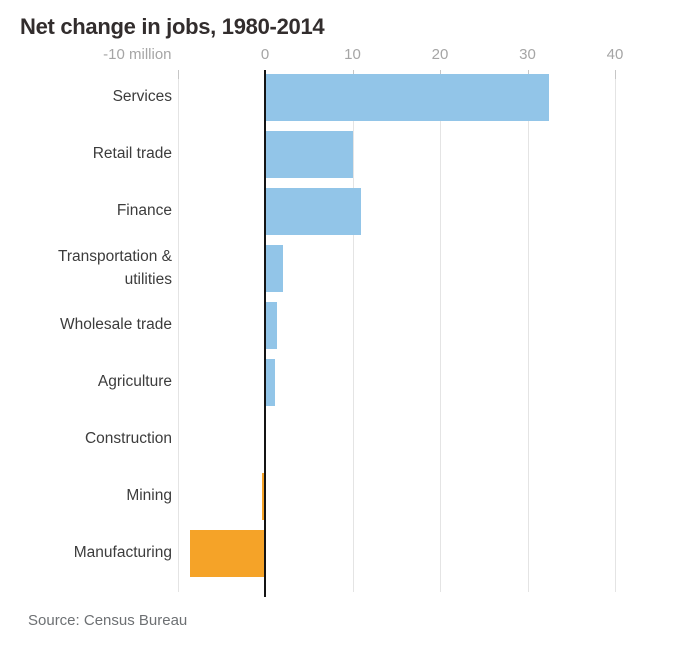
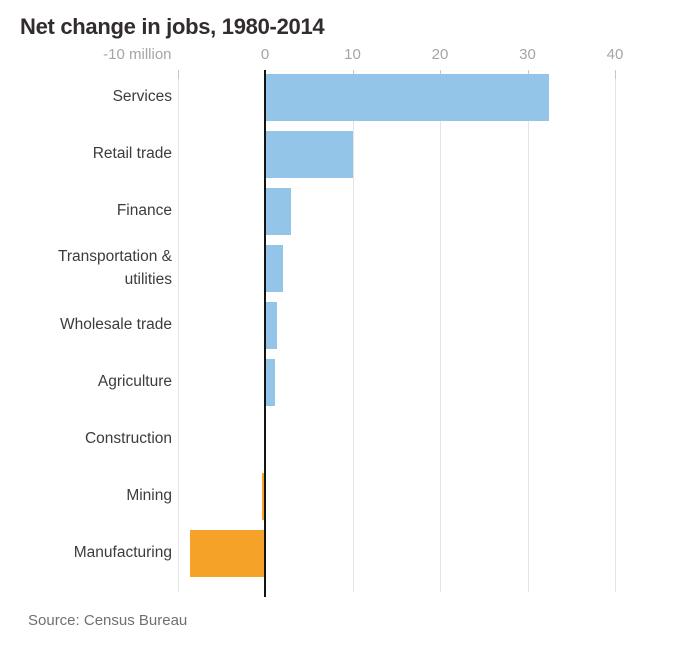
Finance: 11 -> 3
